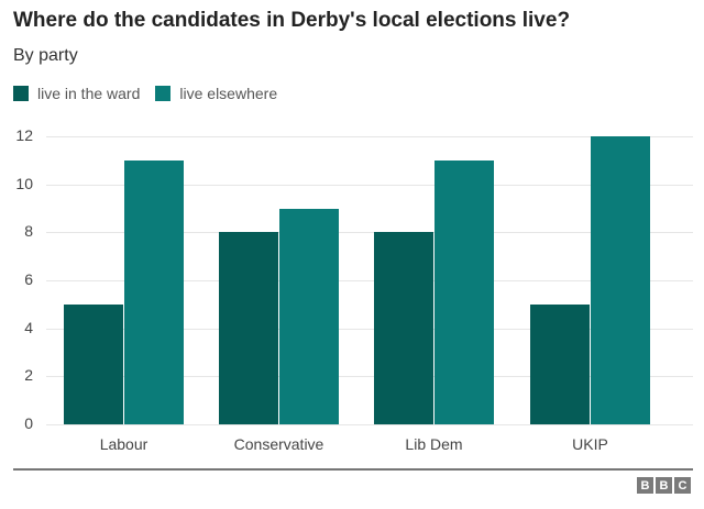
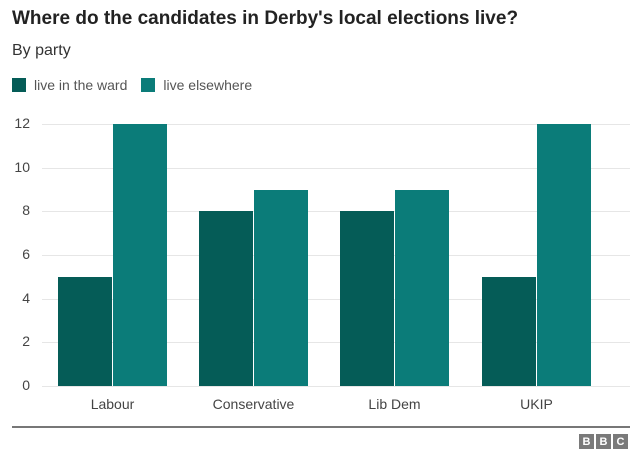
live elsewhere/Labour: 11 -> 12
live elsewhere/Lib Dem: 11 -> 9
